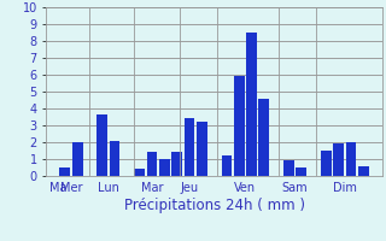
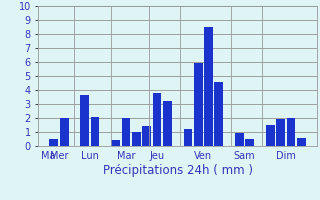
Mar: 1.4 -> 2.0
Jeu: 3.4 -> 3.8
